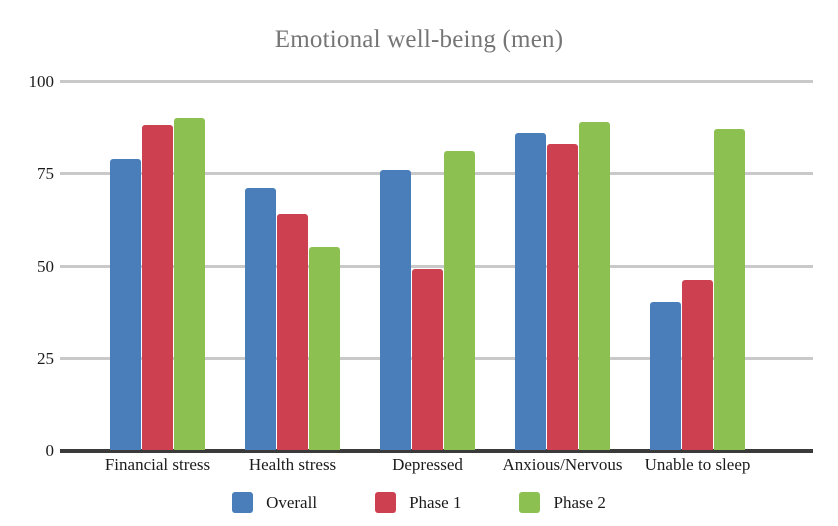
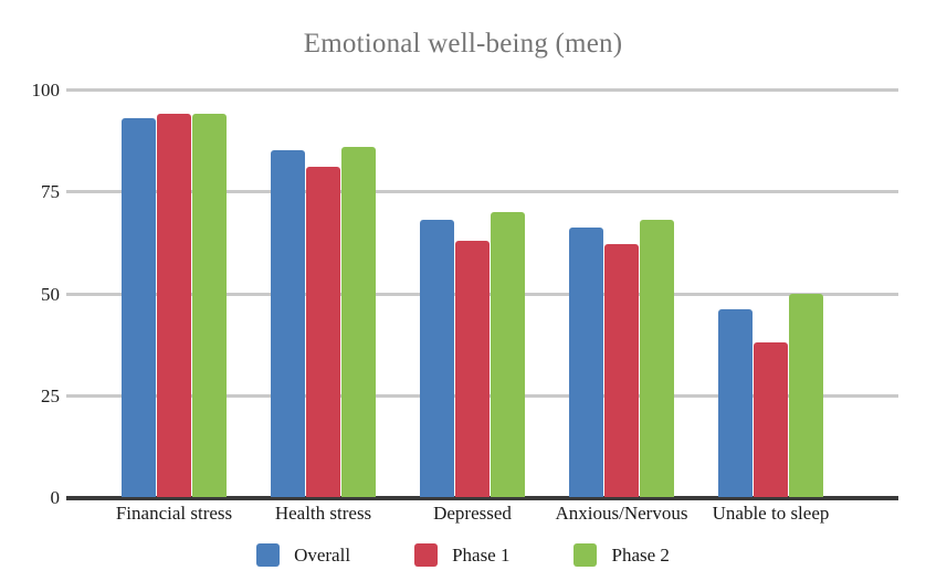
Overall/Financial stress: 79 -> 93
Phase 1/Financial stress: 88 -> 94
Phase 2/Financial stress: 90 -> 94
Overall/Health stress: 71 -> 85
Phase 1/Health stress: 64 -> 81
Phase 2/Health stress: 55 -> 86
Overall/Depressed: 76 -> 68
Phase 1/Depressed: 49 -> 63
Phase 2/Depressed: 81 -> 70
Overall/Anxious/Nervous: 86 -> 66
Phase 1/Anxious/Nervous: 83 -> 62
Phase 2/Anxious/Nervous: 89 -> 68
Overall/Unable to sleep: 40 -> 46
Phase 1/Unable to sleep: 46 -> 38
Phase 2/Unable to sleep: 87 -> 50
